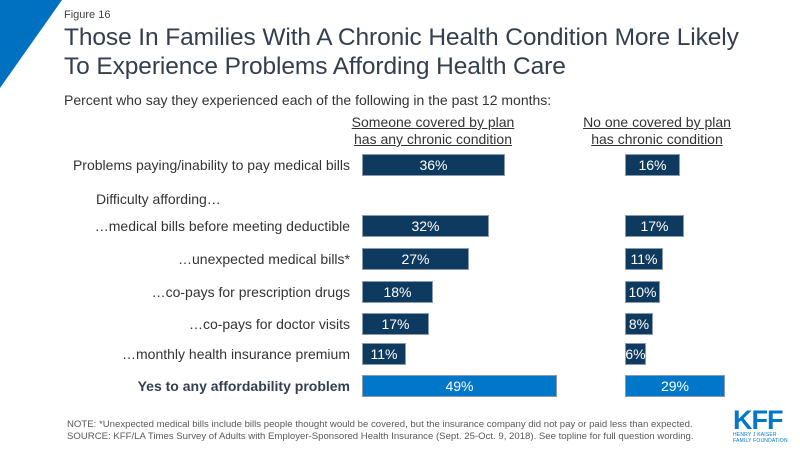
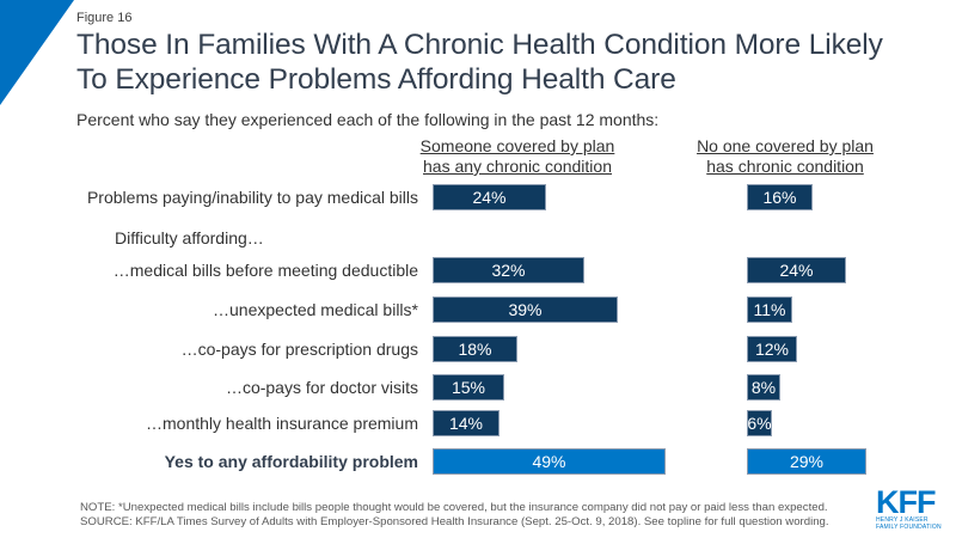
Someone covered by plan has any chronic condition/Problems paying/inability to pay medical bills: 36% -> 24%
No one covered by plan has chronic condition/…medical bills before meeting deductible: 17% -> 24%
Someone covered by plan has any chronic condition/…unexpected medical bills*: 27% -> 39%
No one covered by plan has chronic condition/…co-pays for prescription drugs: 10% -> 12%
Someone covered by plan has any chronic condition/…co-pays for doctor visits: 17% -> 15%
Someone covered by plan has any chronic condition/…monthly health insurance premium: 11% -> 14%
